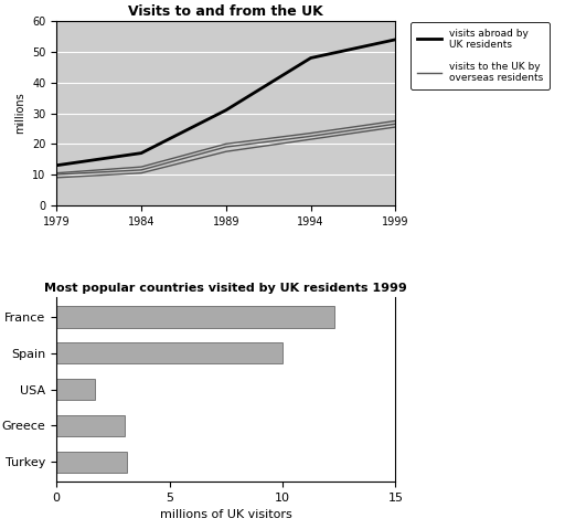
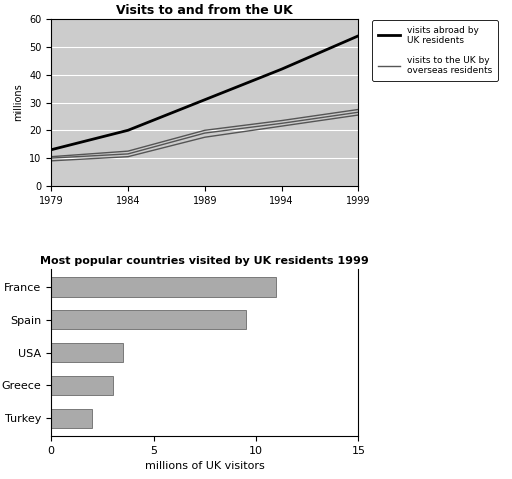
Visits to and from the UK/visits abroad by UK residents/1984: 17 -> 20
Visits to and from the UK/visits abroad by UK residents/1994: 48 -> 42
Most popular countries visited by UK residents 1999/France: 12.3 -> 11.0
Most popular countries visited by UK residents 1999/Spain: 10.0 -> 9.5
Most popular countries visited by UK residents 1999/USA: 1.7 -> 3.5
Most popular countries visited by UK residents 1999/Turkey: 3.1 -> 2.0
